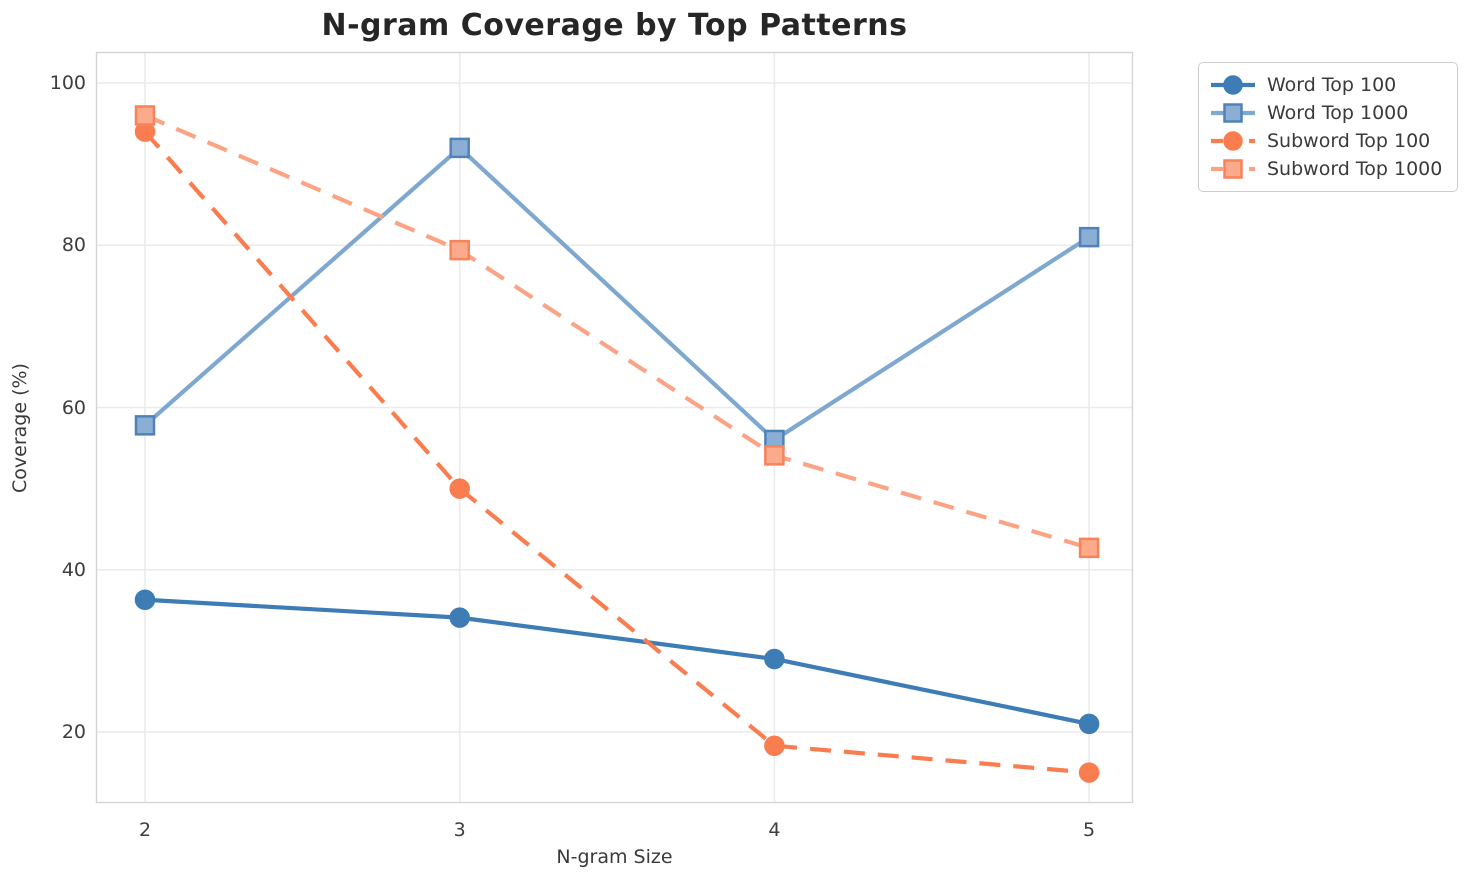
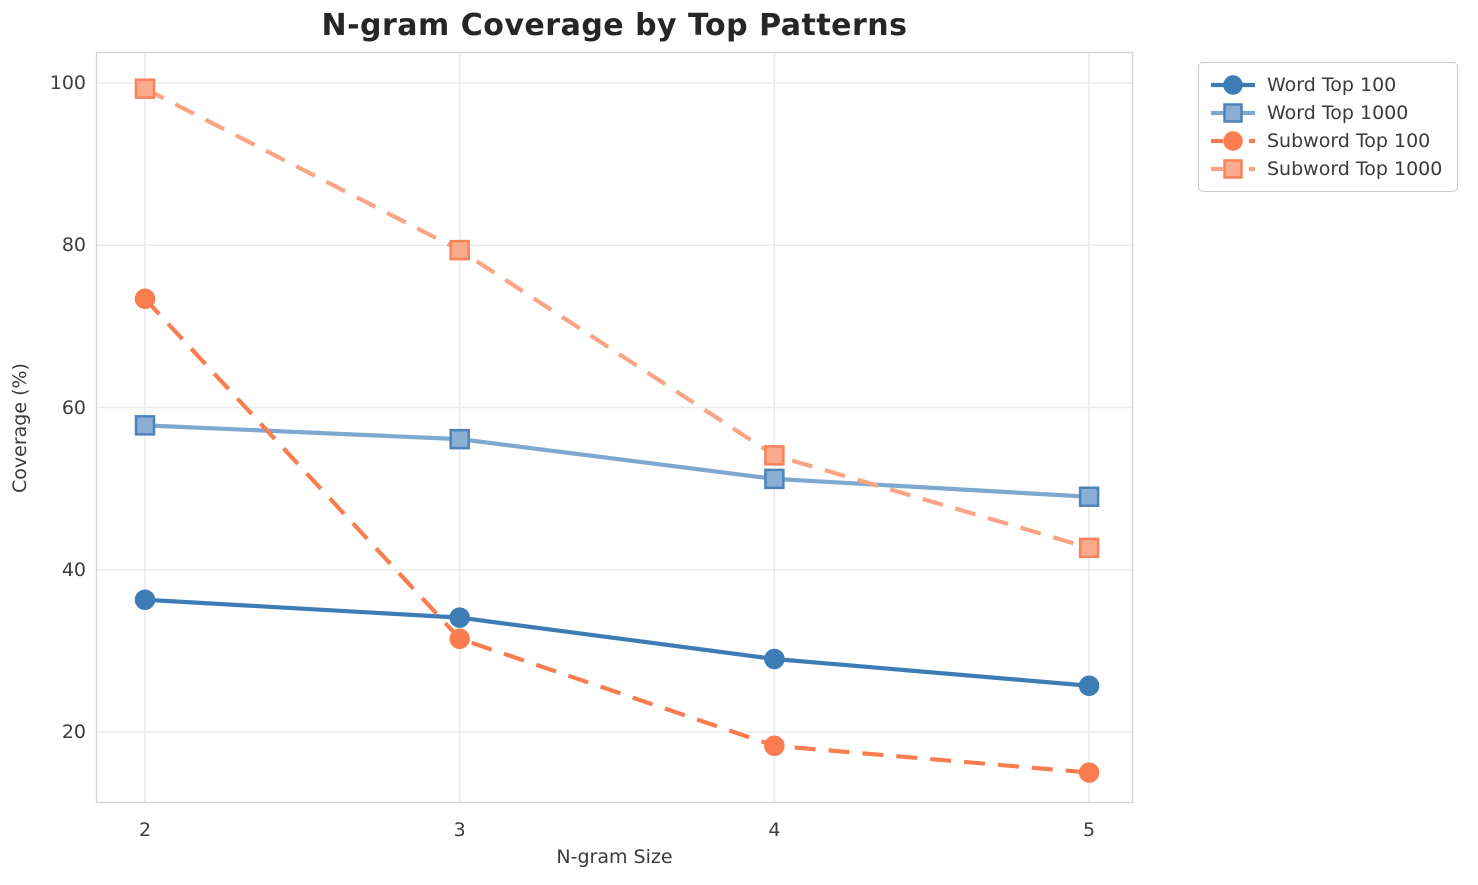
Subword Top 100/2: 94 -> 73
Subword Top 1000/2: 96 -> 99
Word Top 1000/3: 92 -> 56
Subword Top 100/3: 50 -> 32
Word Top 1000/4: 56 -> 51
Word Top 100/5: 21 -> 26
Word Top 1000/5: 81 -> 49
